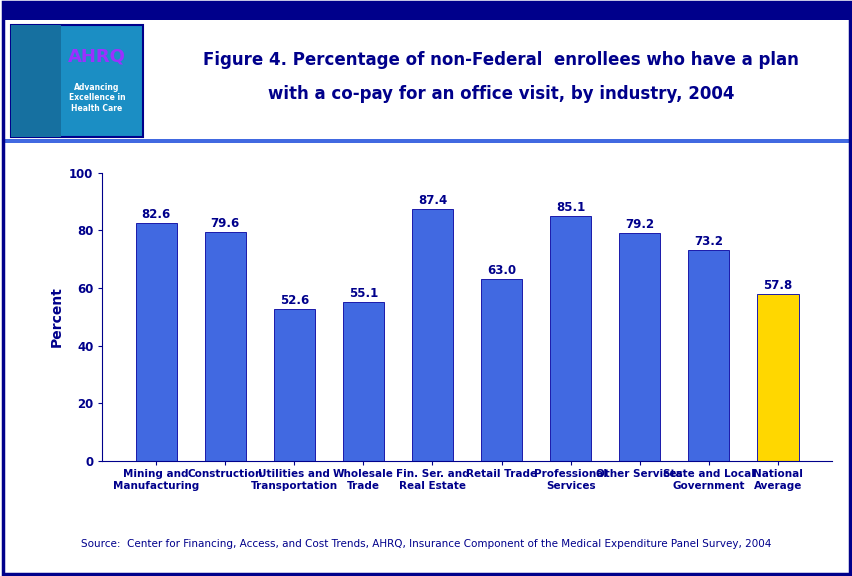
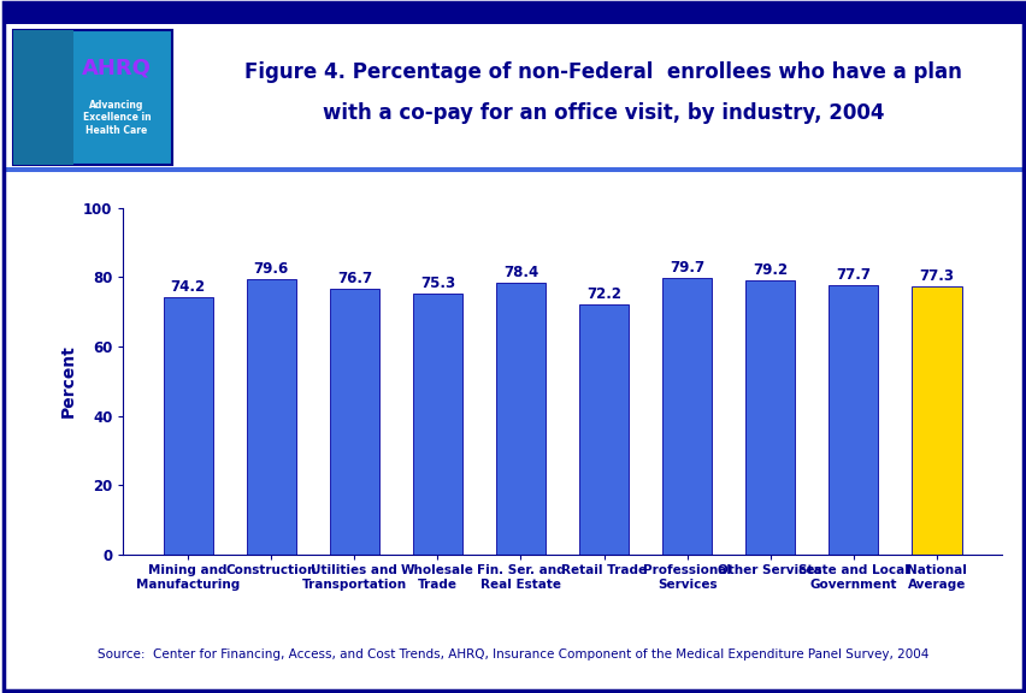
Mining and Manufacturing: 82.6 -> 74.2
Utilities and Transportation: 52.6 -> 76.7
Wholesale Trade: 55.1 -> 75.3
Fin. Ser. and Real Estate: 87.4 -> 78.4
Retail Trade: 63.0 -> 72.2
Professional Services: 85.1 -> 79.7
State and Local Government: 73.2 -> 77.7
National Average: 57.8 -> 77.3
